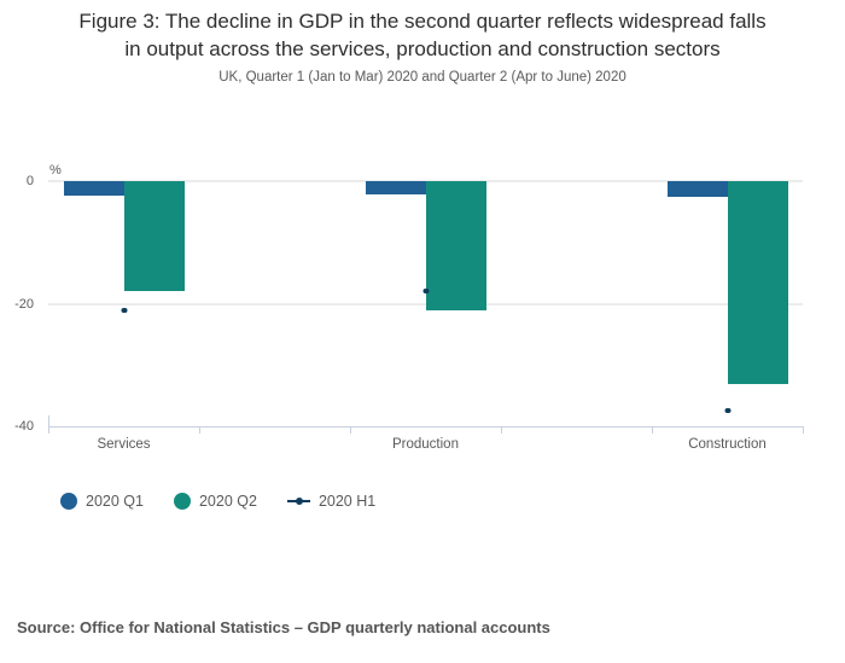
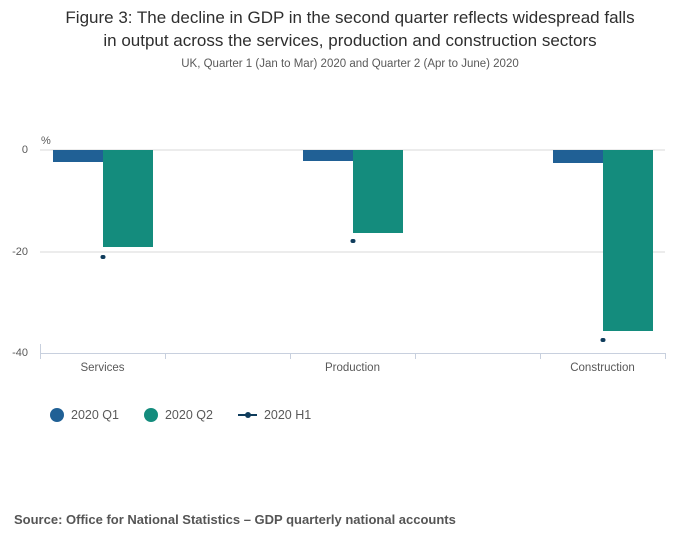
2020 Q2/Services: -18 -> -19
2020 Q2/Production: -21 -> -16
2020 Q2/Construction: -33 -> -36
